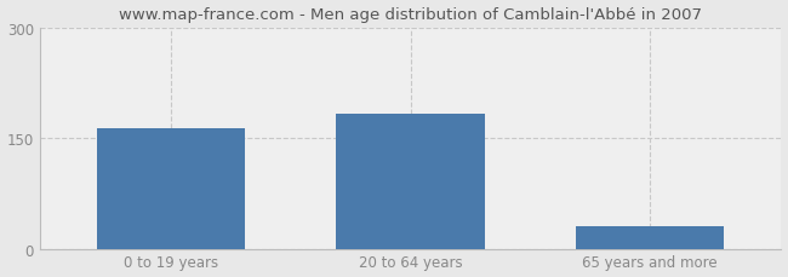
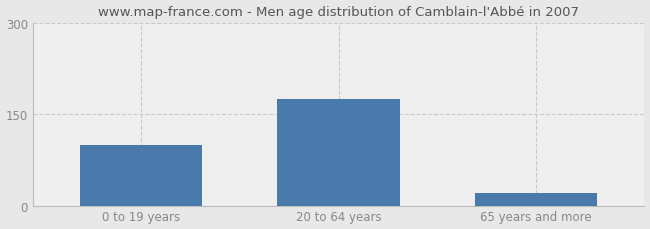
0 to 19 years: 164 -> 100
20 to 64 years: 184 -> 175
65 years and more: 30 -> 20
